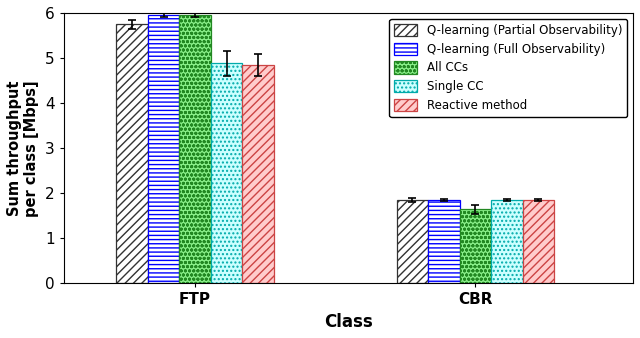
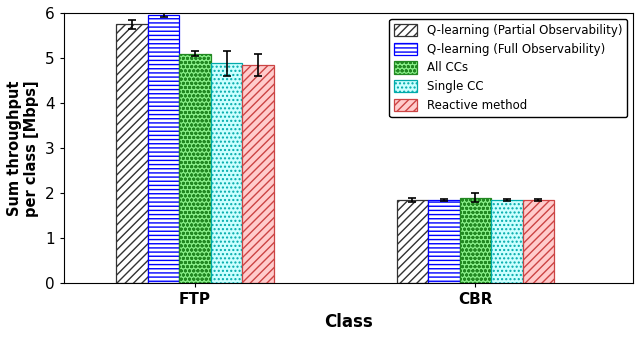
All CCs/FTP: 5.95 -> 5.10
All CCs/CBR: 1.65 -> 1.90
